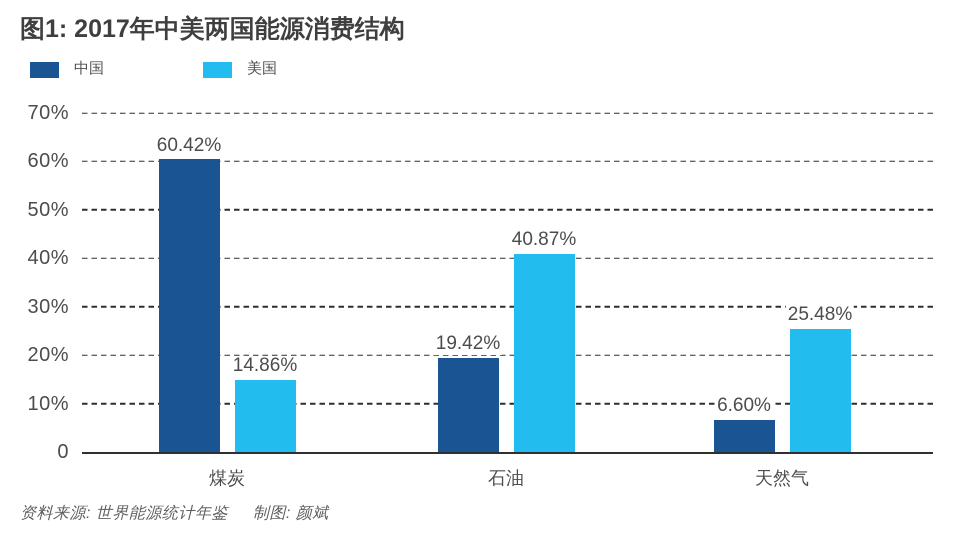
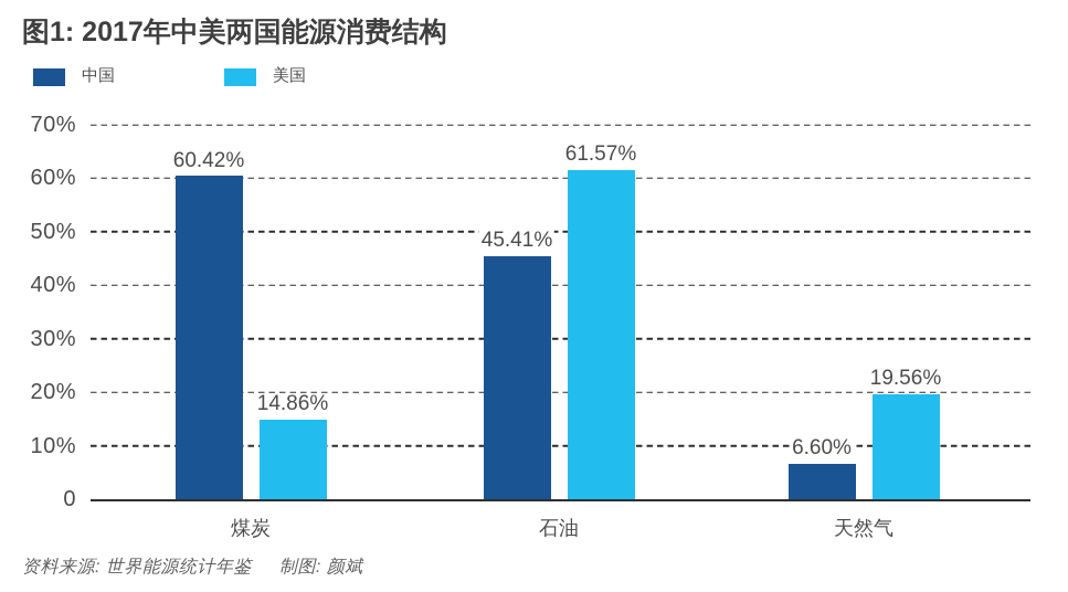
中国/石油: 19.42% -> 45.41%
美国/石油: 40.87% -> 61.57%
美国/天然气: 25.48% -> 19.56%
